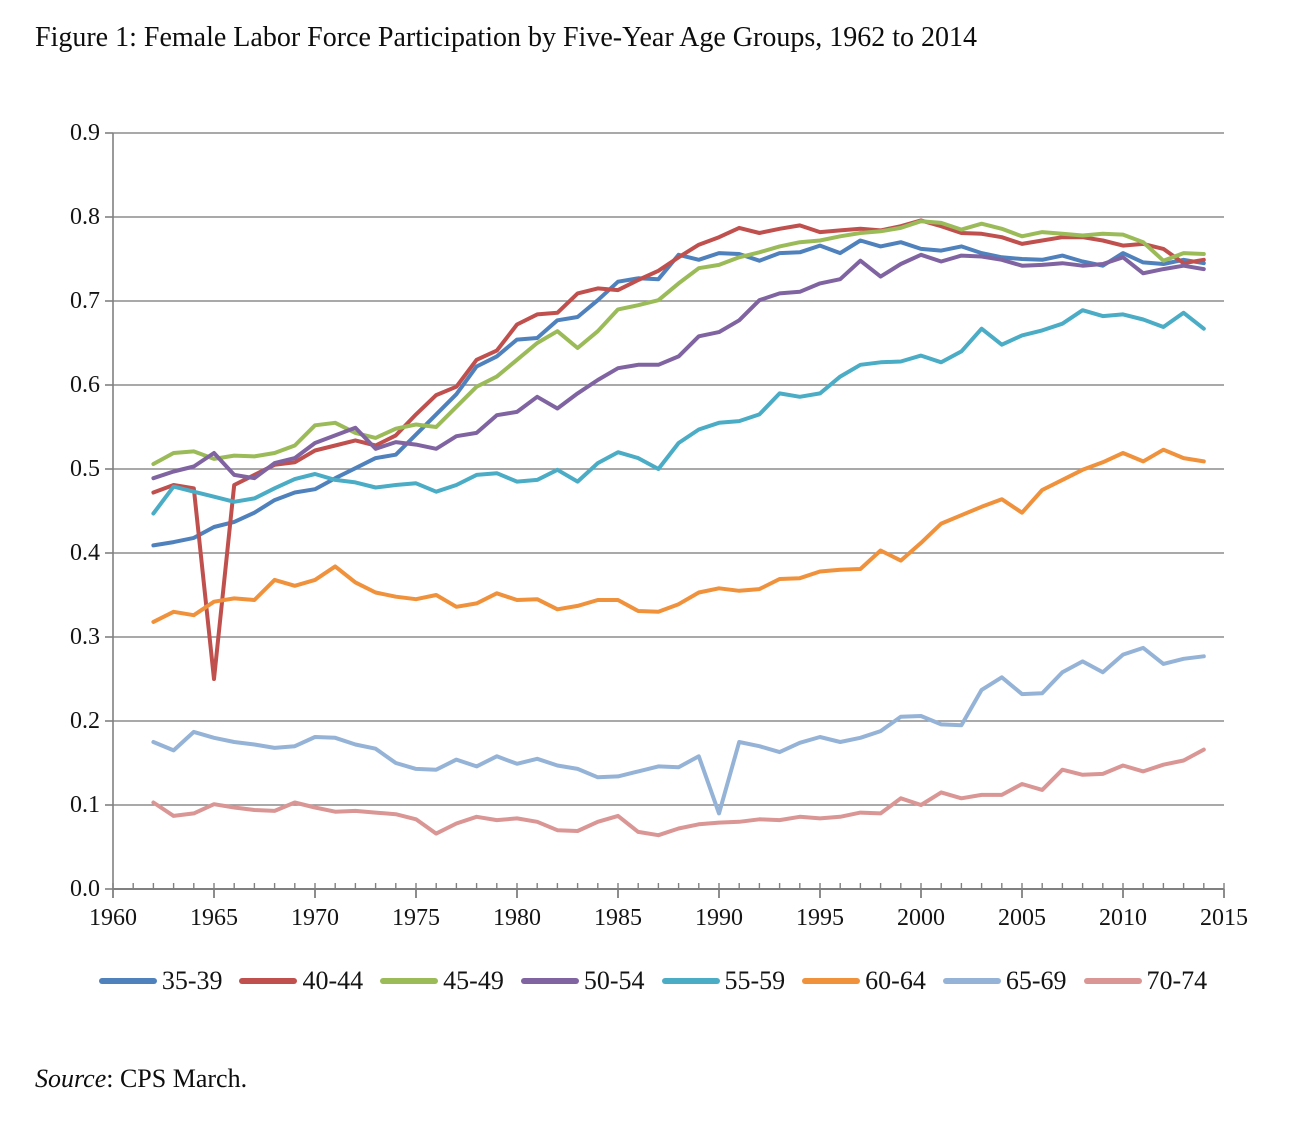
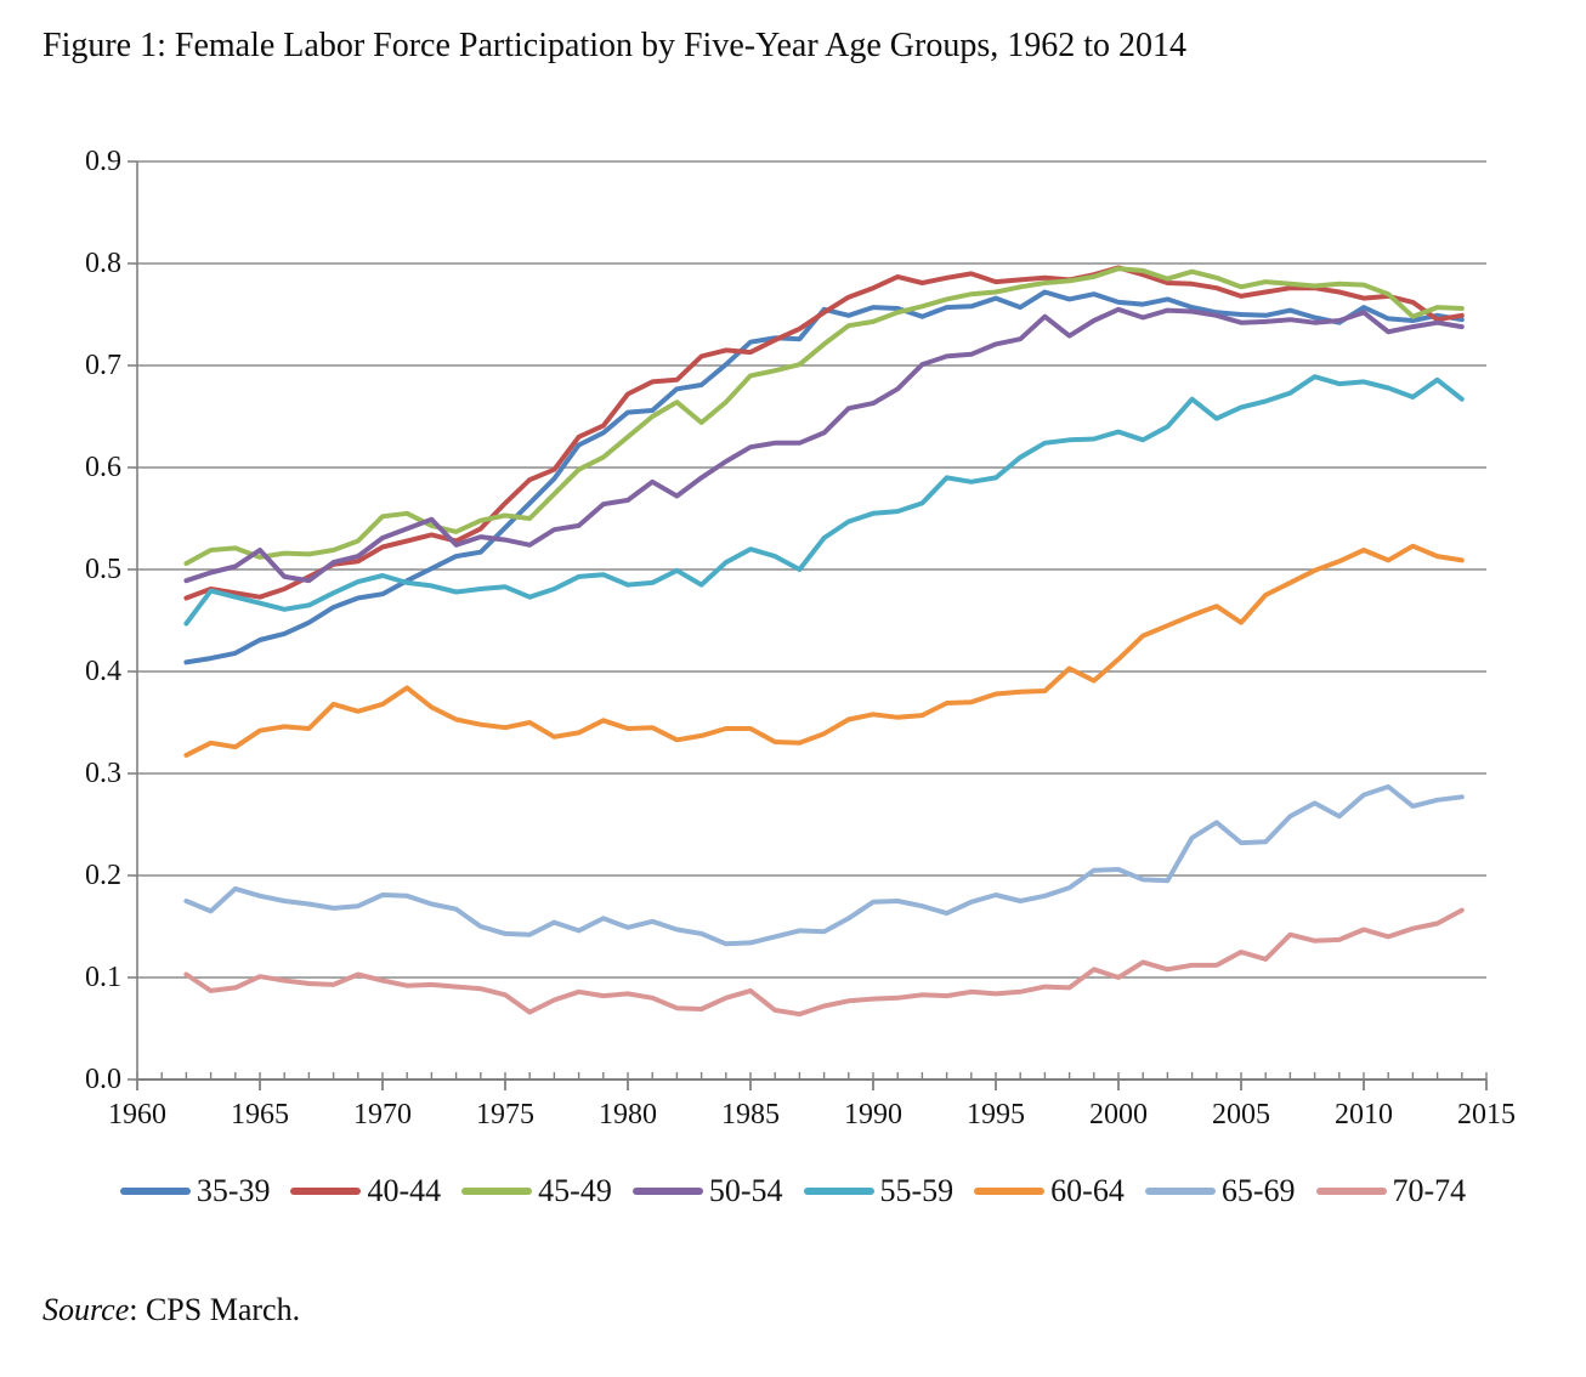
40-44/1965: 0.25 -> 0.47
65-69/1990: 0.09 -> 0.17
